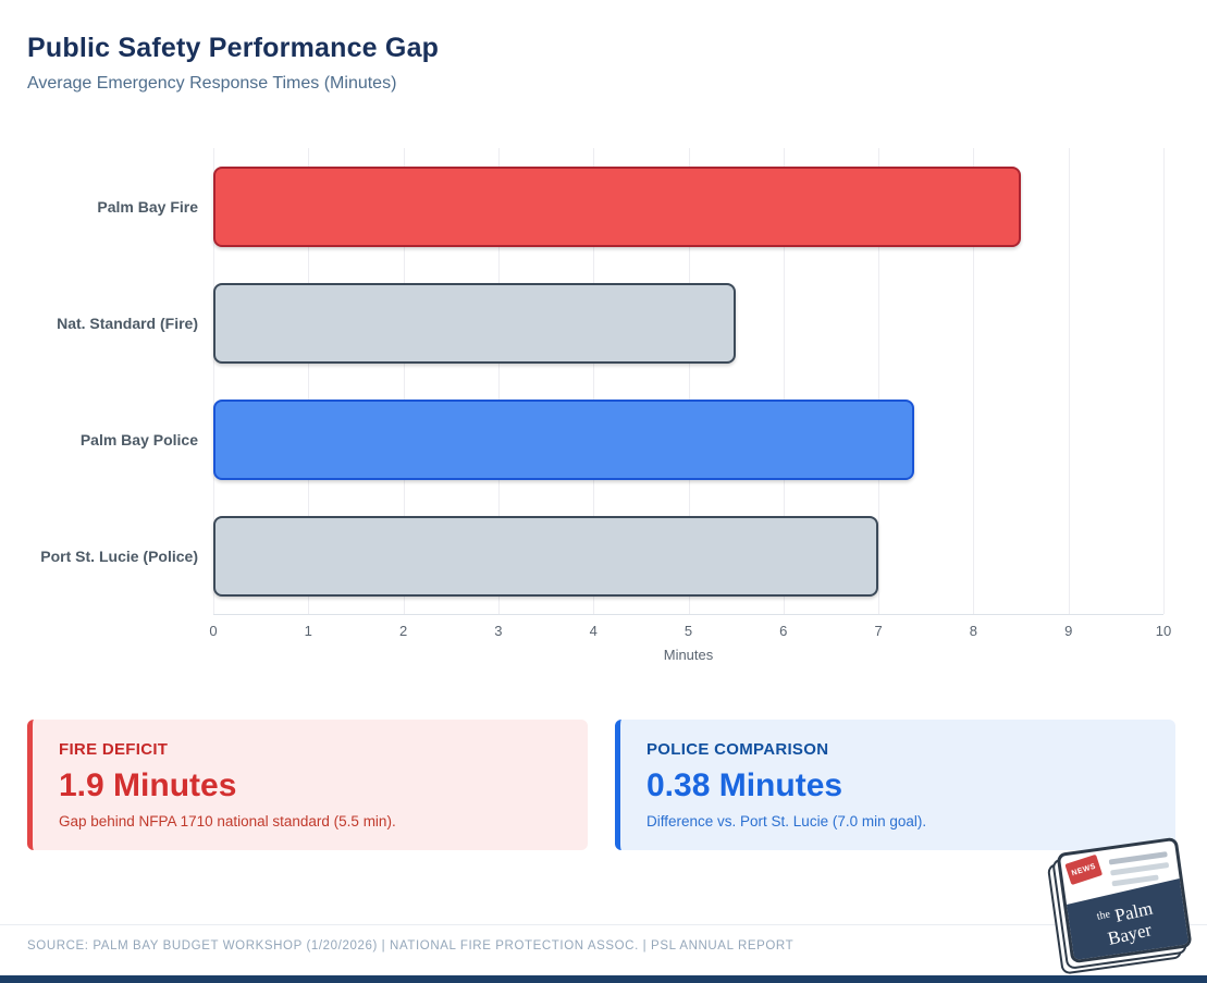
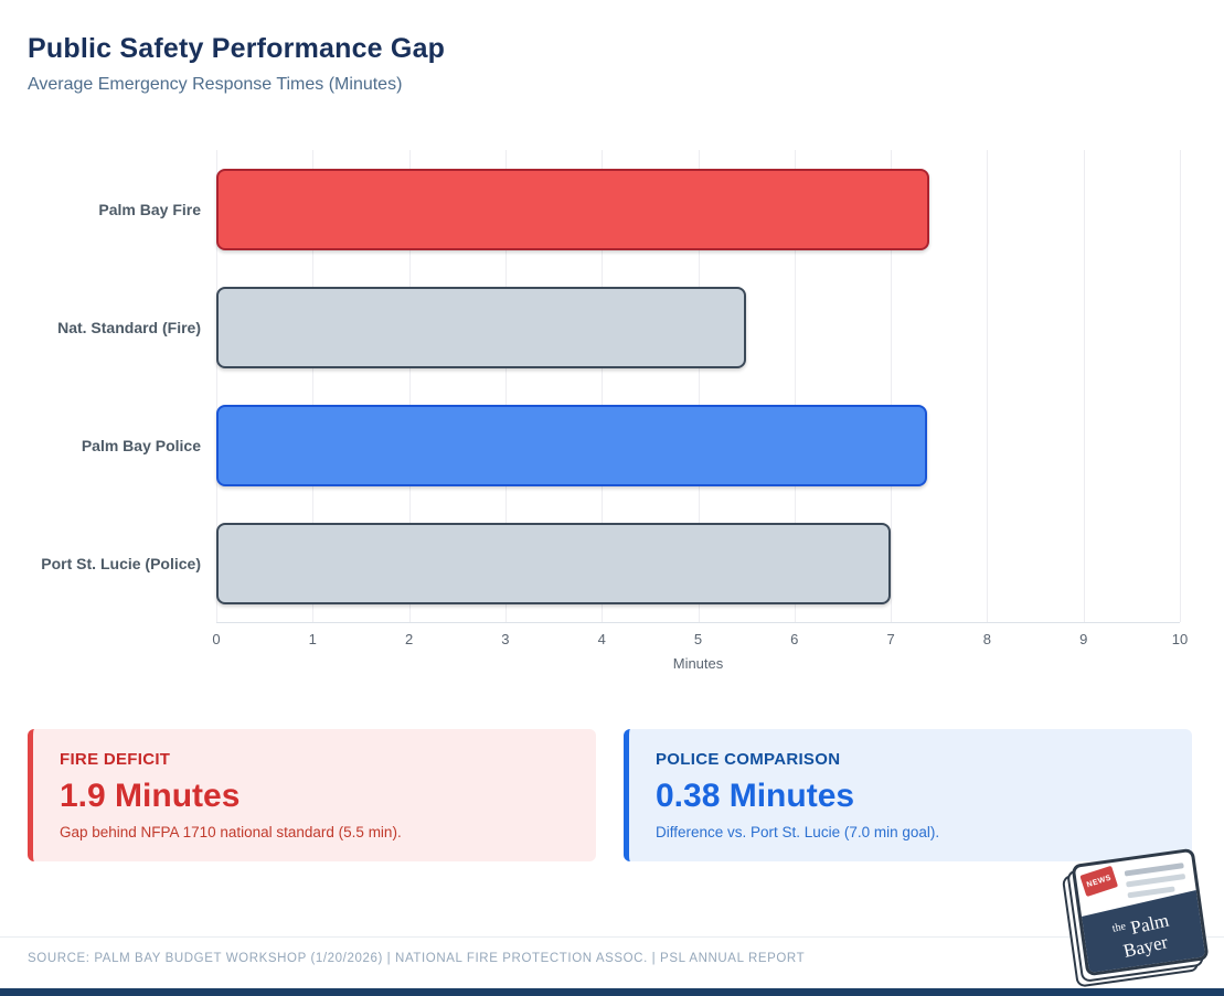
Palm Bay Fire: 8.5 -> 7.4
